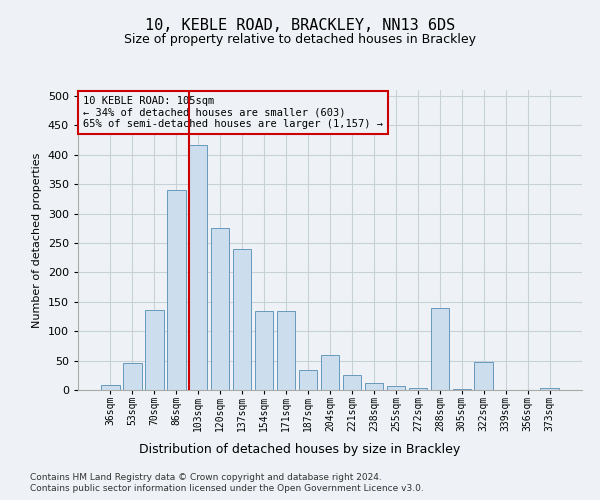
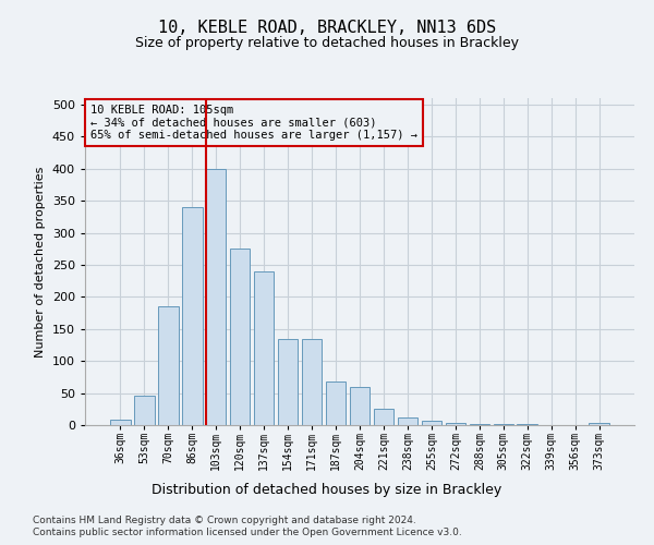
70sqm: 136 -> 185
103sqm: 416 -> 400
187sqm: 34 -> 68
288sqm: 140 -> 2
322sqm: 48 -> 1
